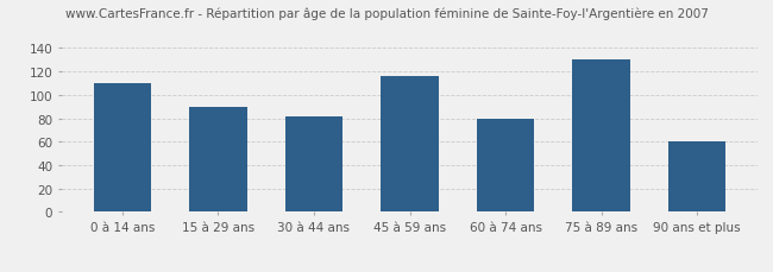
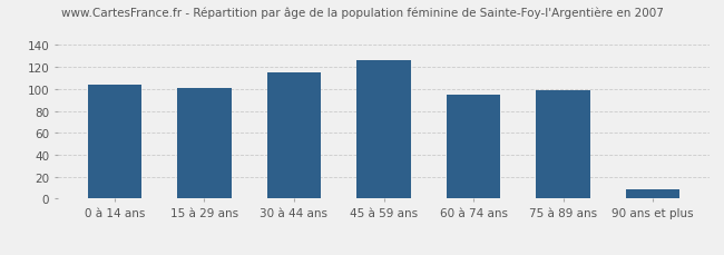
0 à 14 ans: 110 -> 104
15 à 29 ans: 90 -> 101
30 à 44 ans: 82 -> 115
45 à 59 ans: 116 -> 126
60 à 74 ans: 80 -> 95
75 à 89 ans: 130 -> 99
90 ans et plus: 60 -> 9
